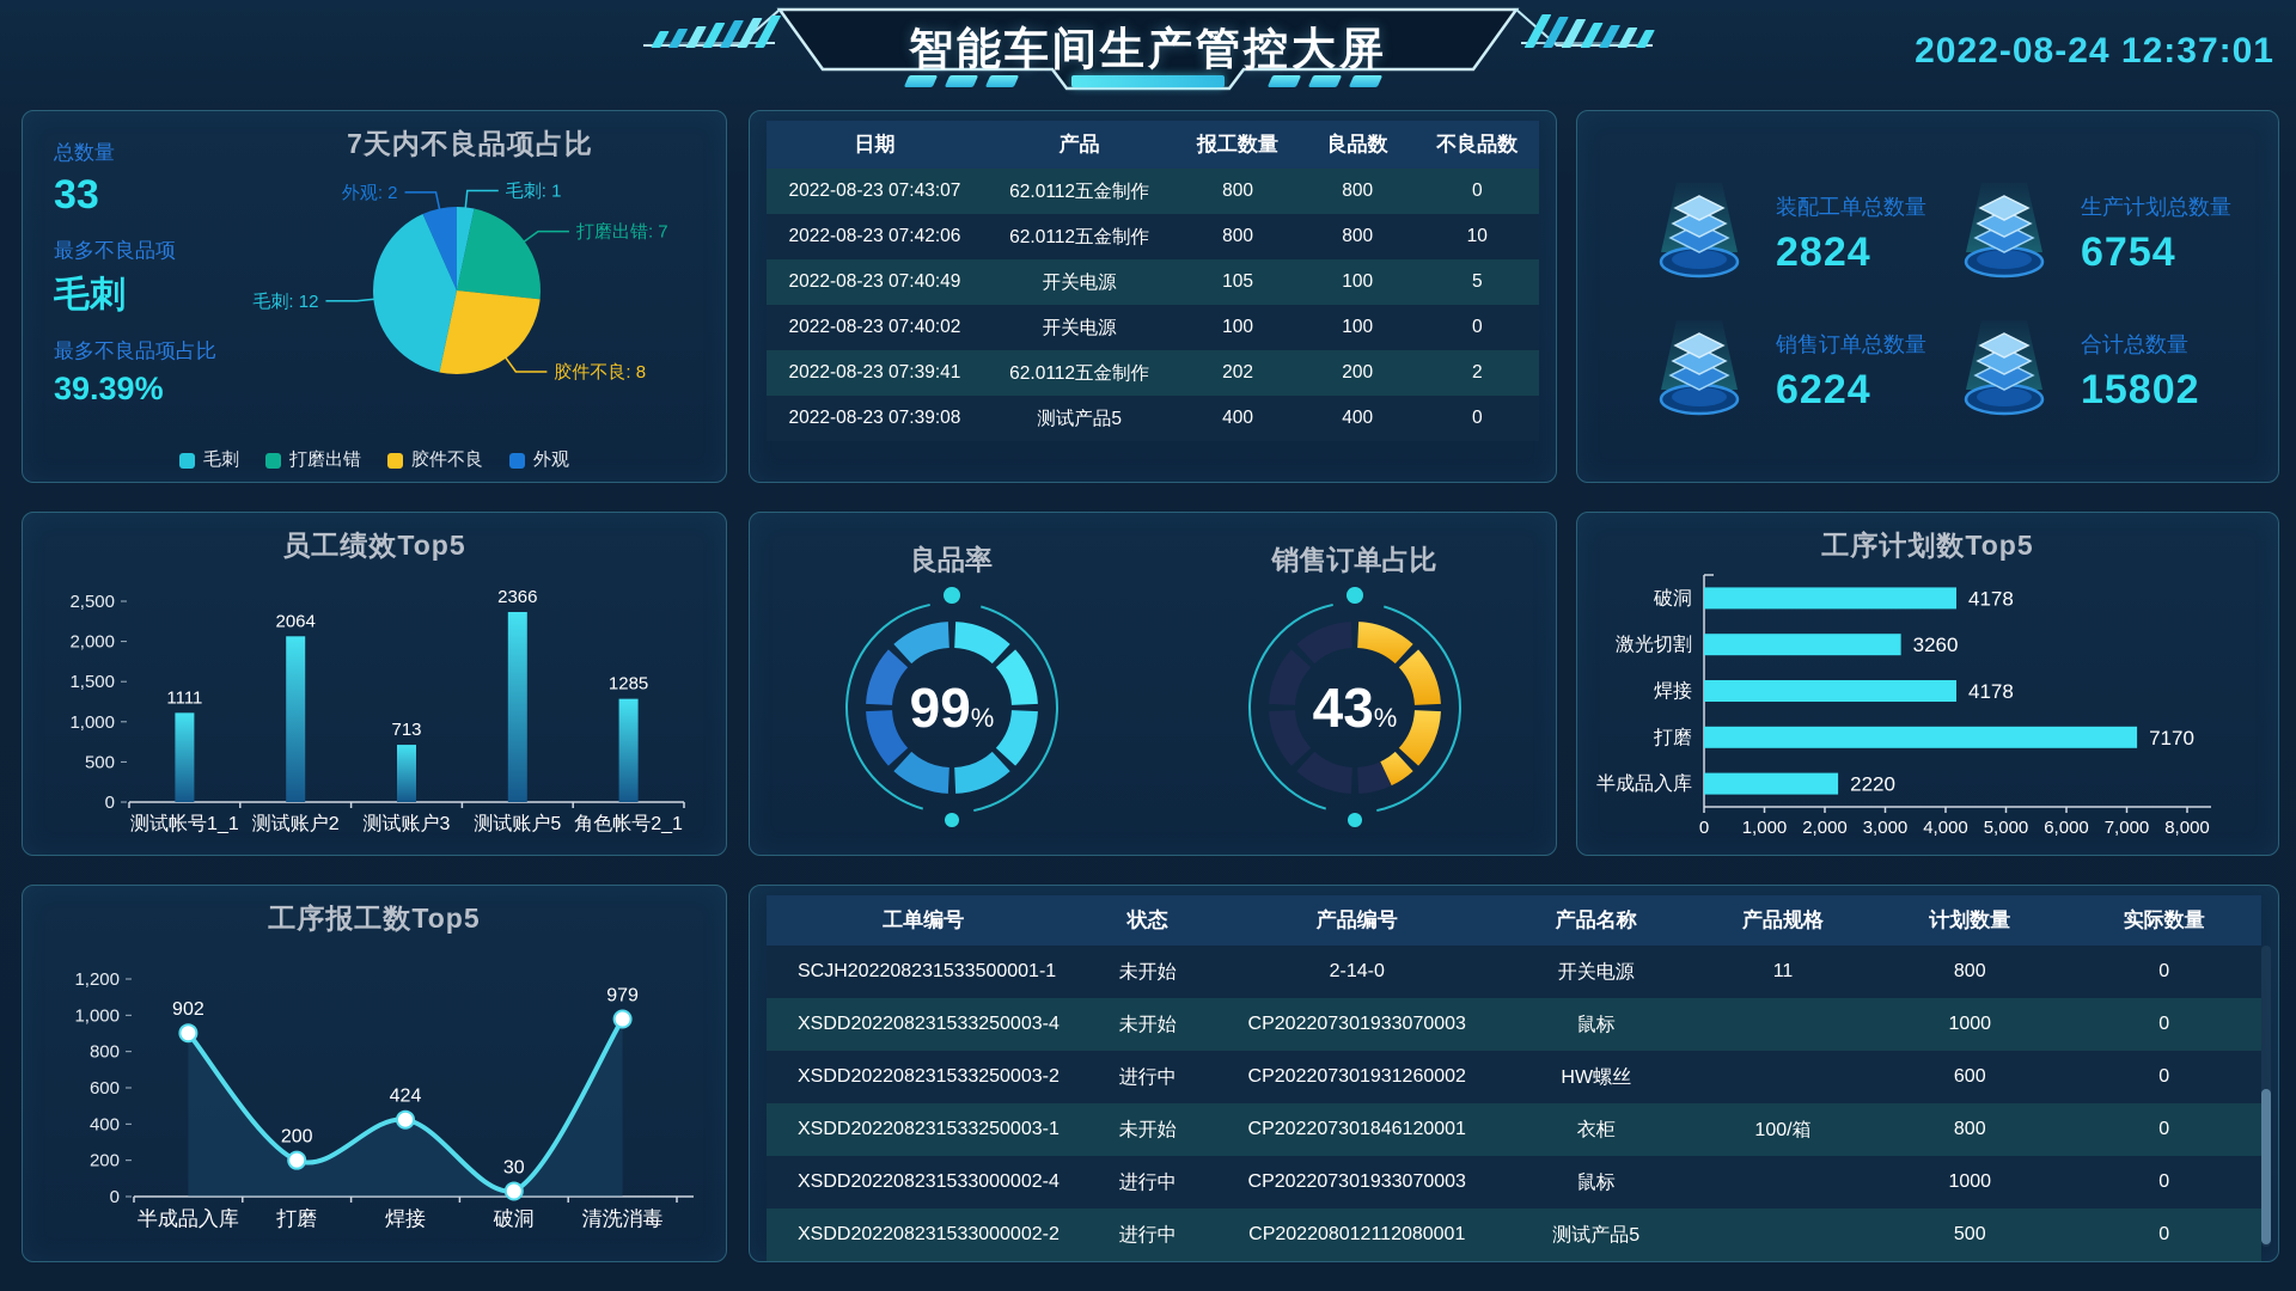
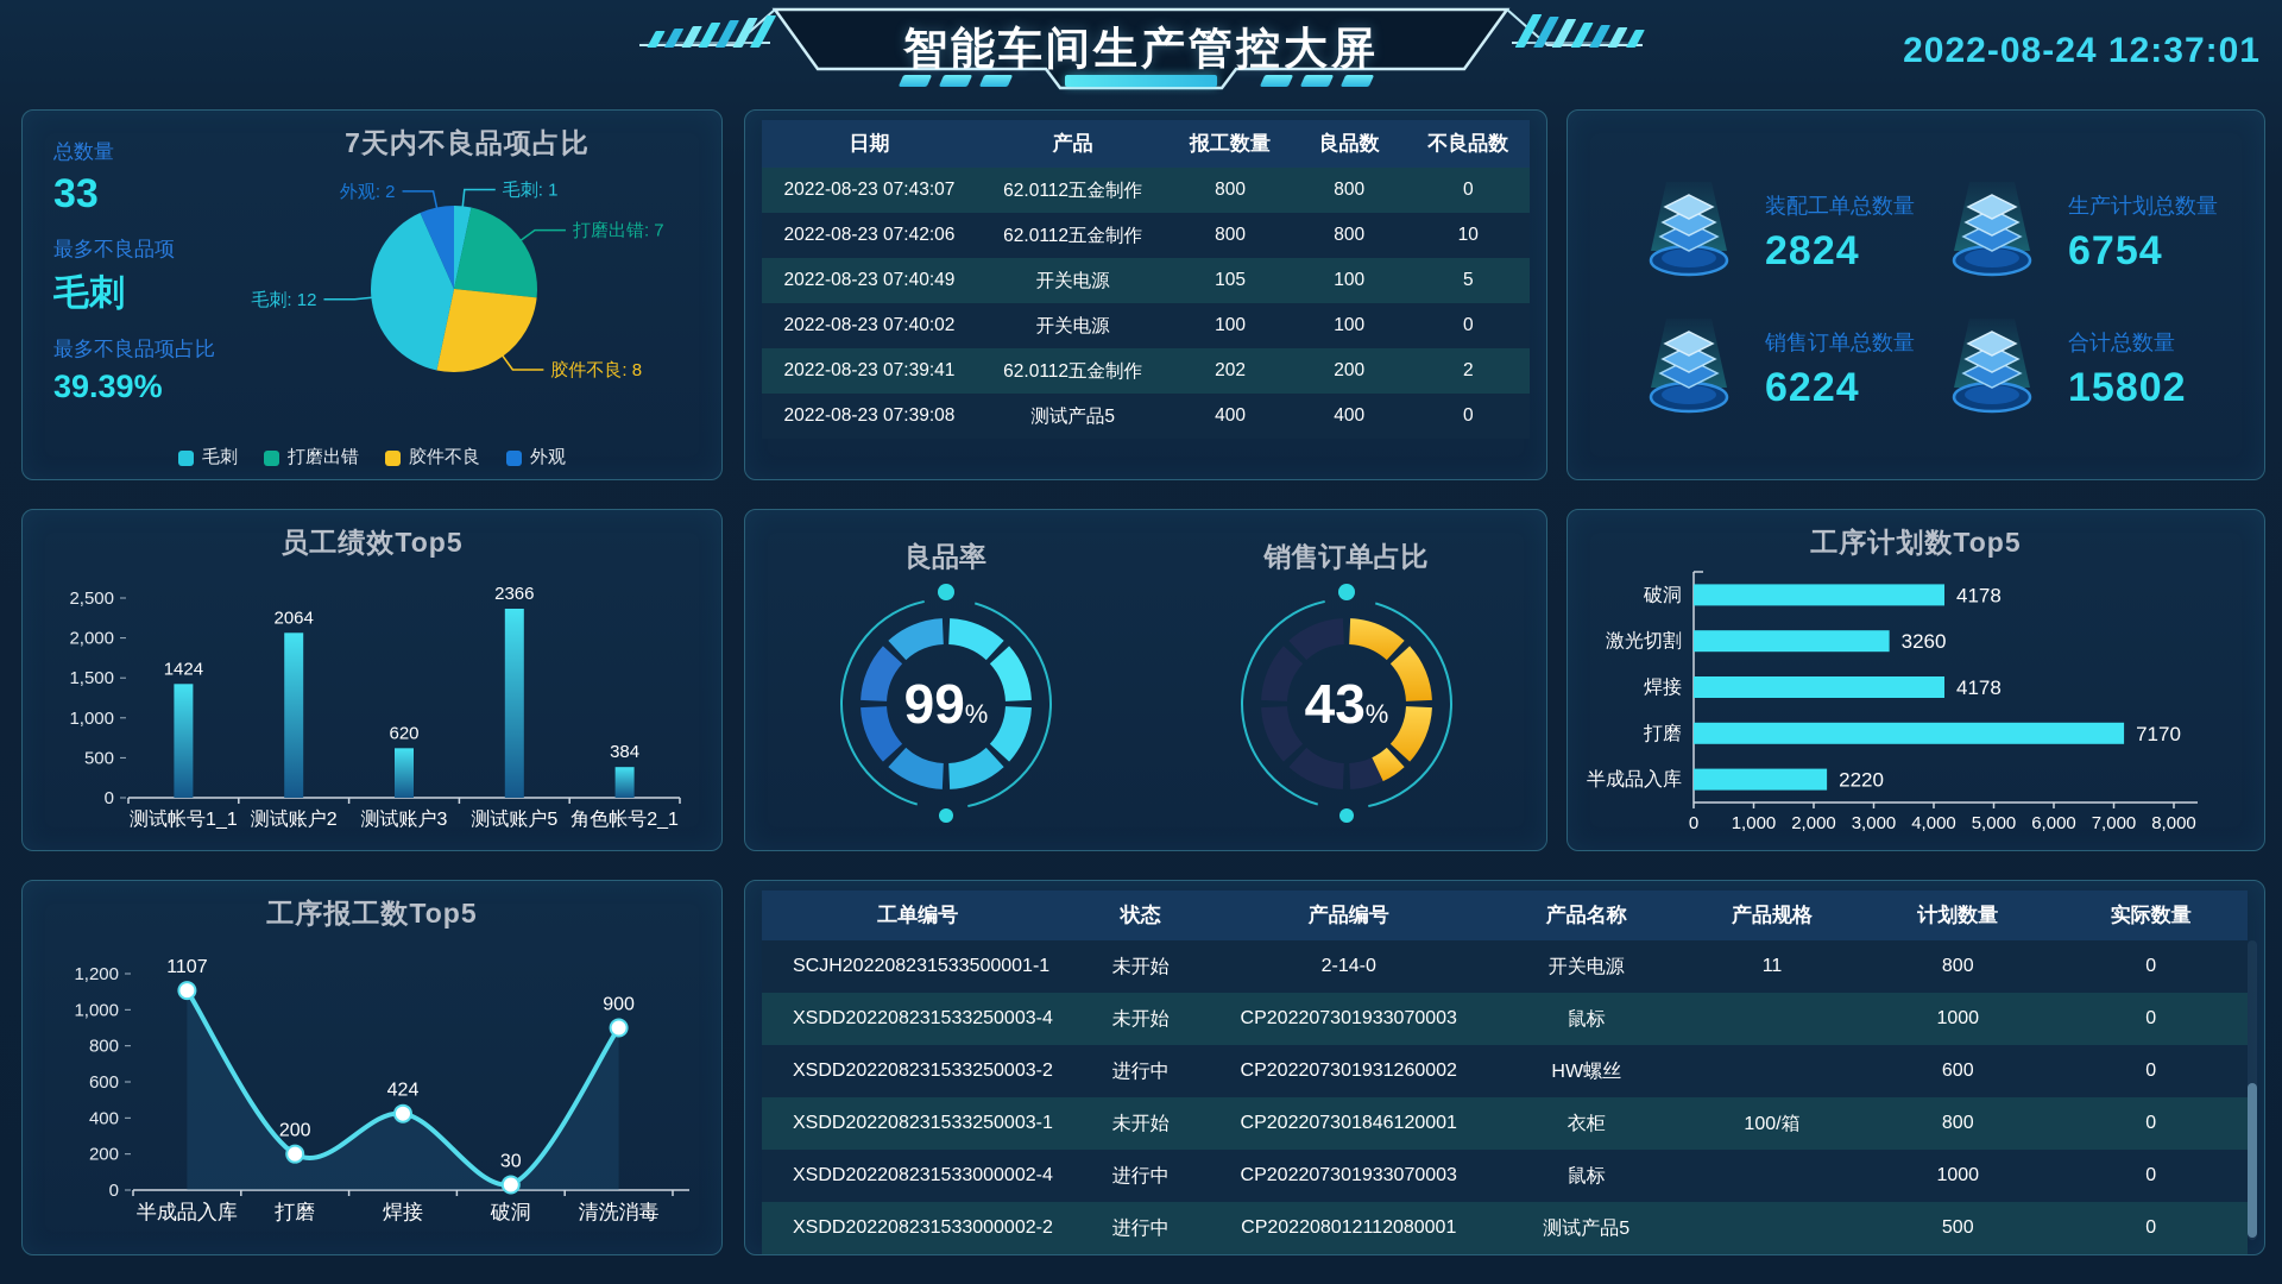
员工绩效Top5/测试帐号1_1: 1111 -> 1424
员工绩效Top5/测试账户3: 713 -> 620
员工绩效Top5/角色帐号2_1: 1285 -> 384
工序报工数Top5/半成品入库: 902 -> 1107
工序报工数Top5/清洗消毒: 979 -> 900
